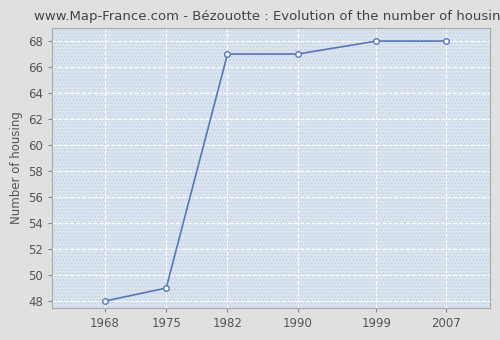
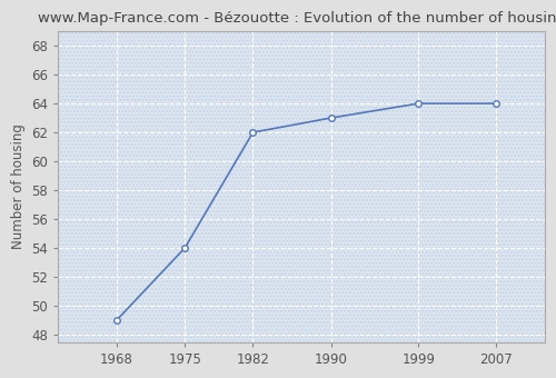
1968: 48 -> 49
1975: 49 -> 54
1982: 67 -> 62
1990: 67 -> 63
1999: 68 -> 64
2007: 68 -> 64
